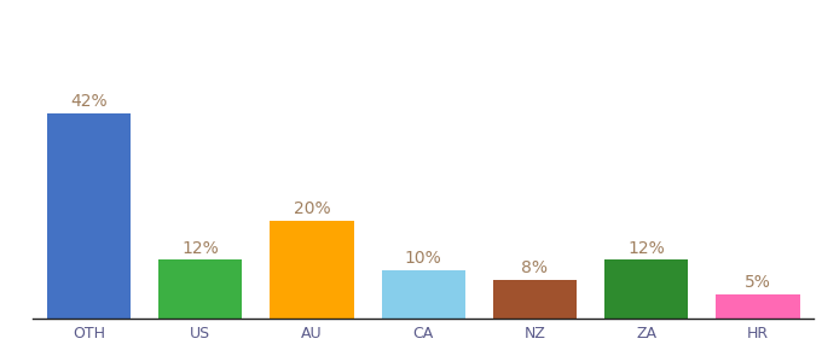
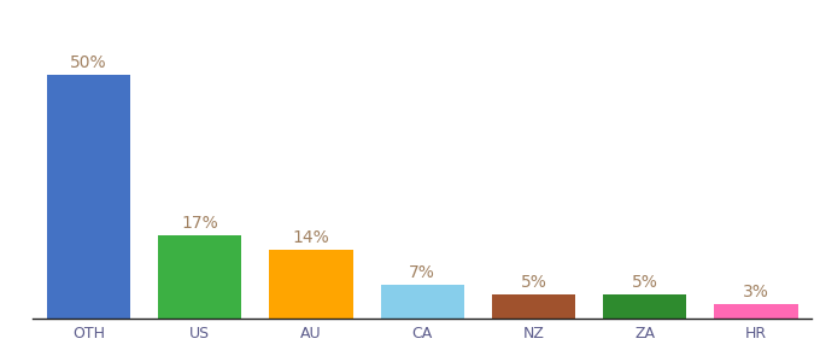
OTH: 42% -> 50%
US: 12% -> 17%
AU: 20% -> 14%
CA: 10% -> 7%
NZ: 8% -> 5%
ZA: 12% -> 5%
HR: 5% -> 3%
